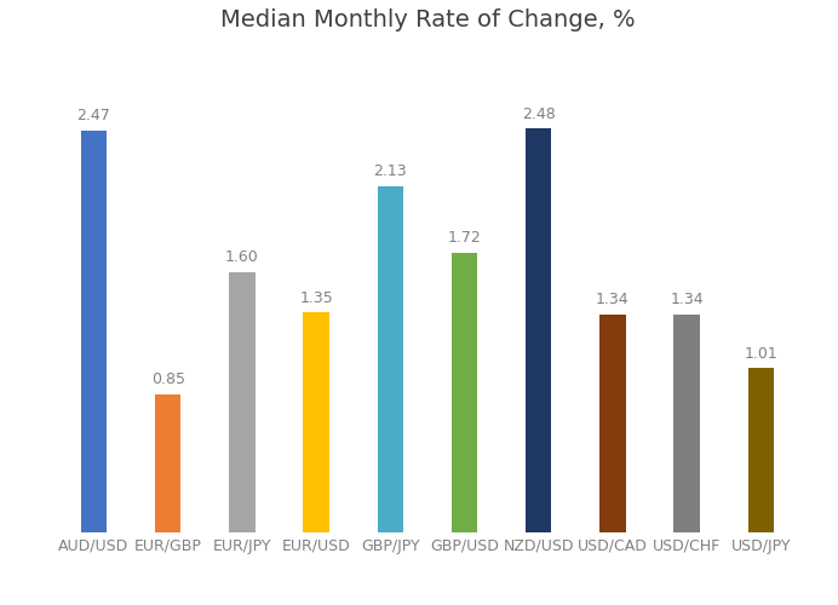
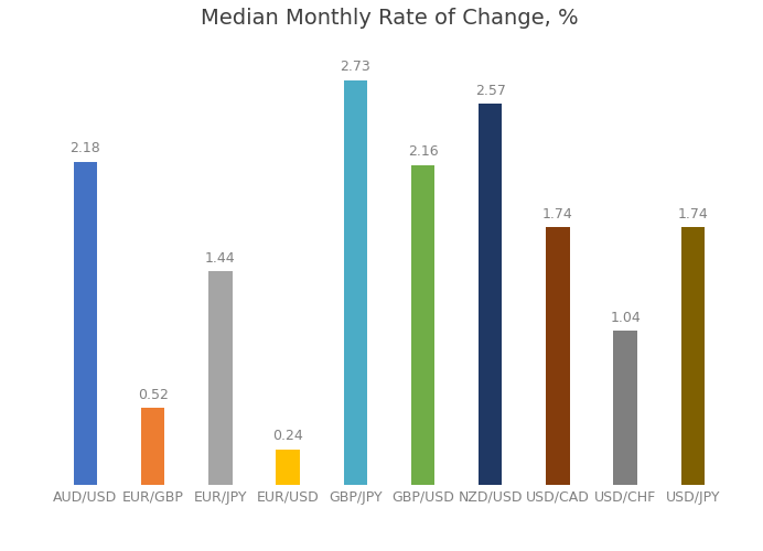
AUD/USD: 2.47 -> 2.18
EUR/GBP: 0.85 -> 0.52
EUR/JPY: 1.60 -> 1.44
EUR/USD: 1.35 -> 0.24
GBP/JPY: 2.13 -> 2.73
GBP/USD: 1.72 -> 2.16
NZD/USD: 2.48 -> 2.57
USD/CAD: 1.34 -> 1.74
USD/CHF: 1.34 -> 1.04
USD/JPY: 1.01 -> 1.74
